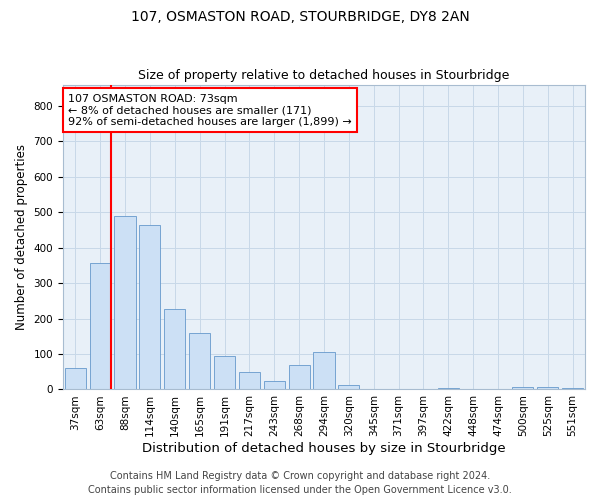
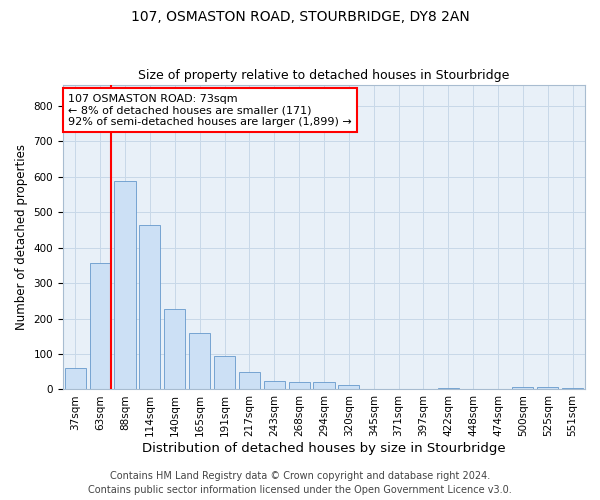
88sqm: 490 -> 588
268sqm: 70 -> 22
294sqm: 105 -> 22
